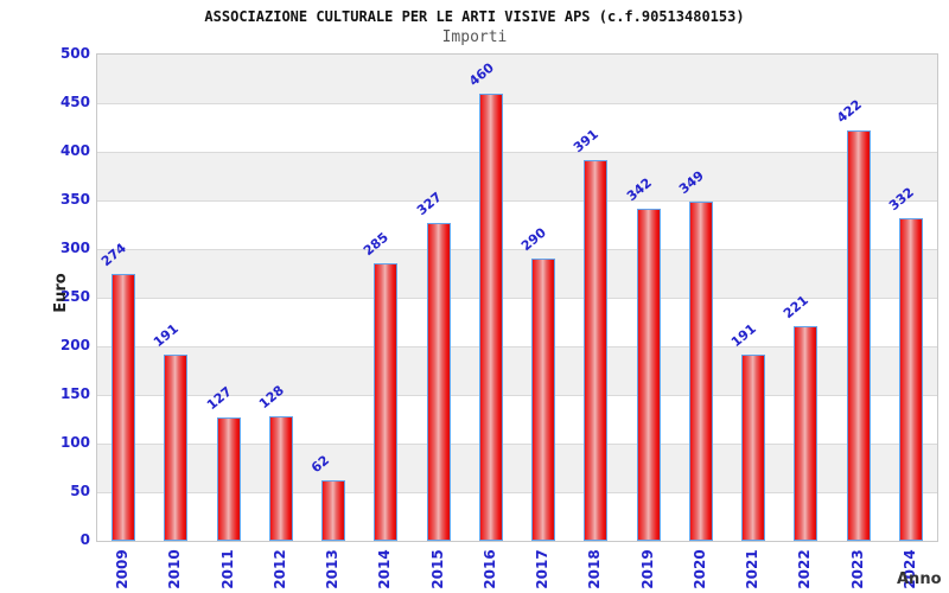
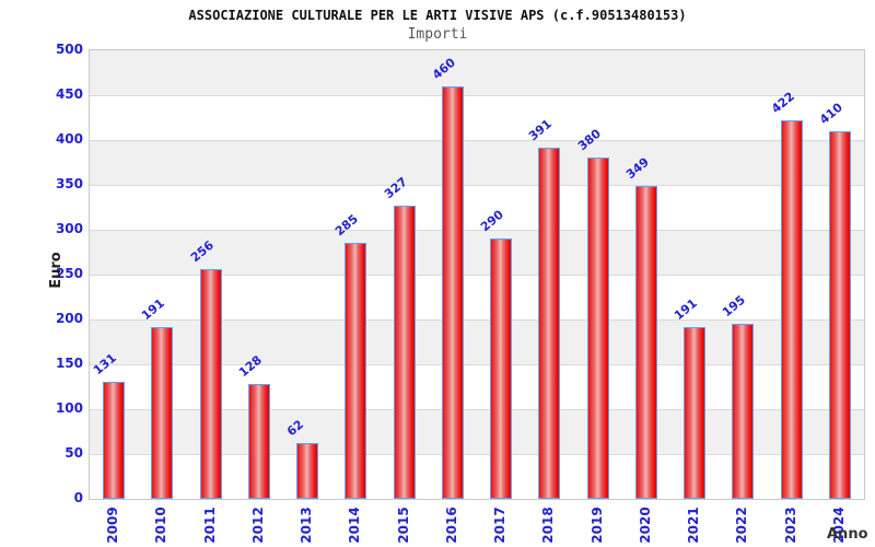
2009: 274 -> 131
2011: 127 -> 256
2019: 342 -> 380
2022: 221 -> 195
2024: 332 -> 410
